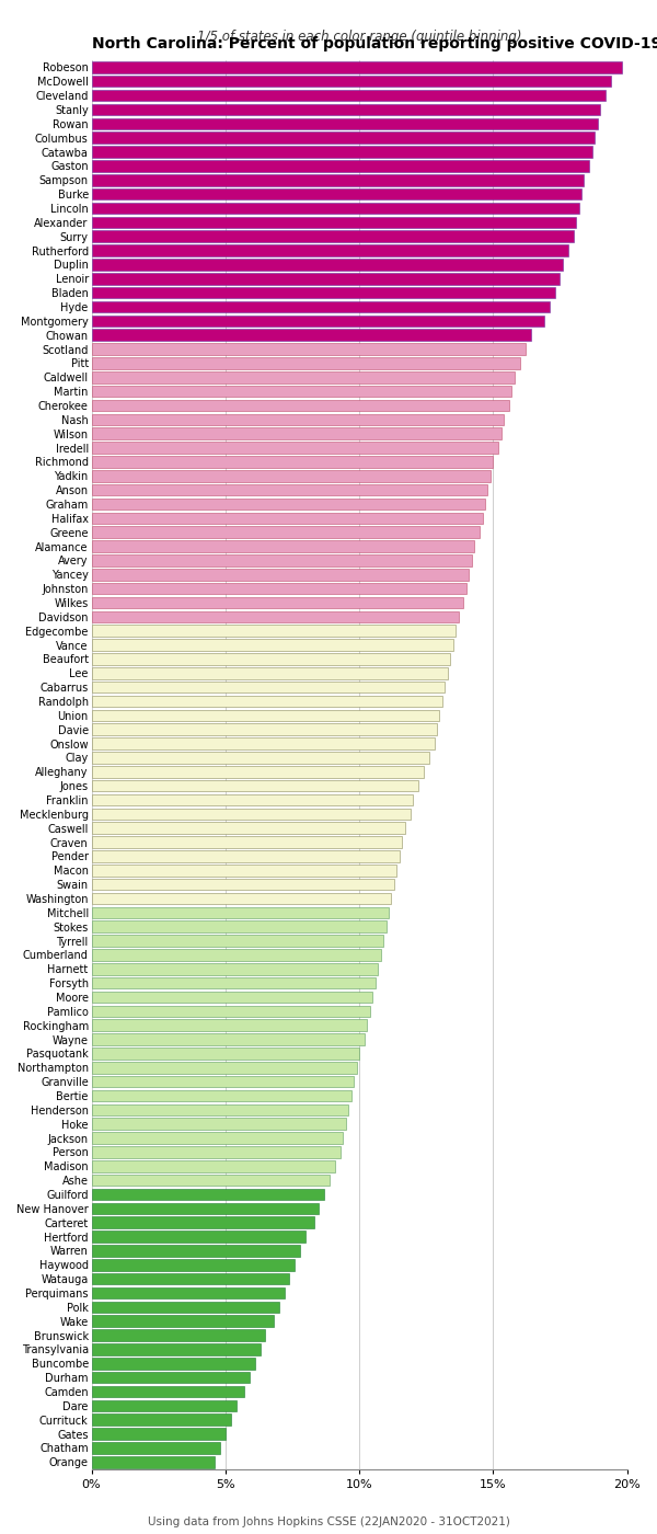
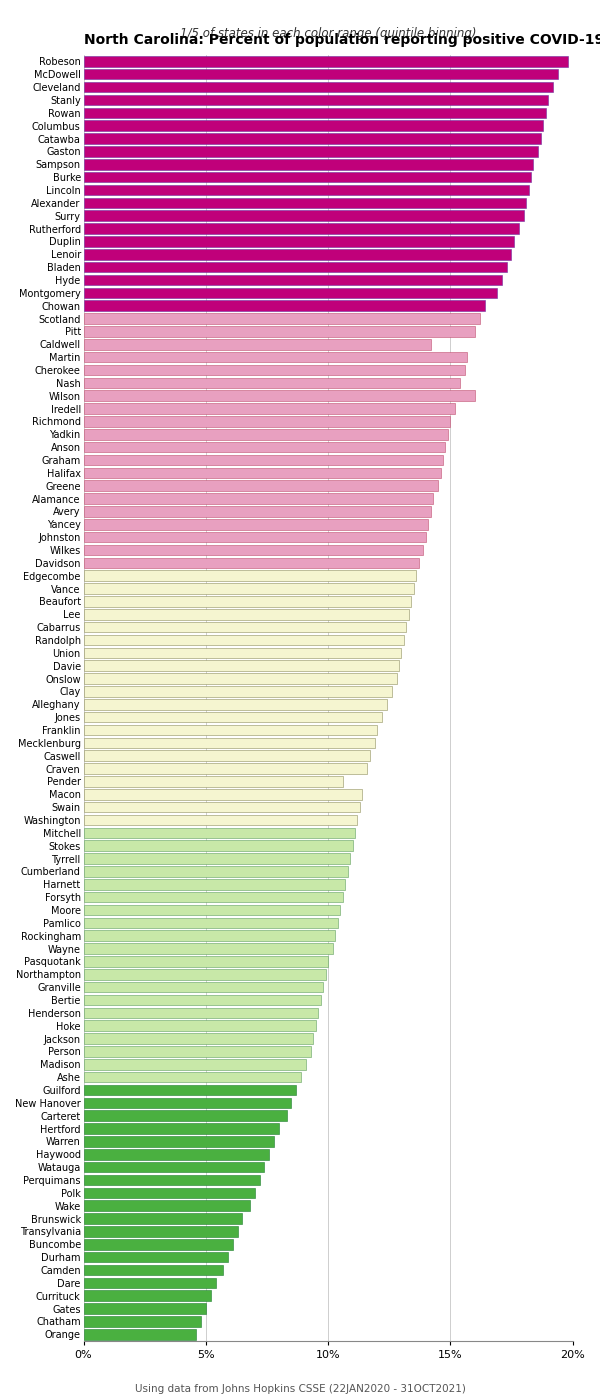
Caldwell: 15.8% -> 14.2%
Wilson: 15.3% -> 16.0%
Pender: 11.5% -> 10.6%
